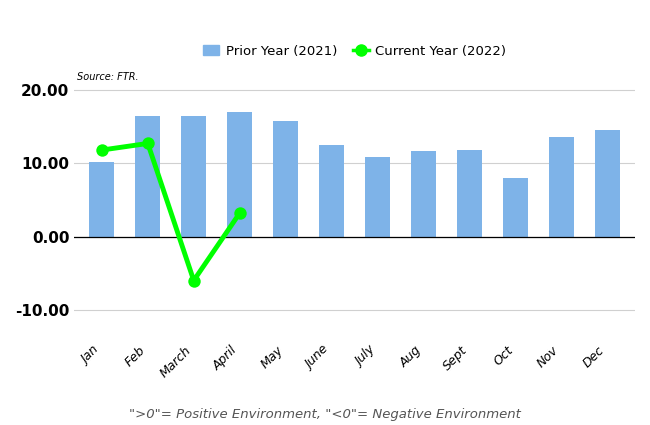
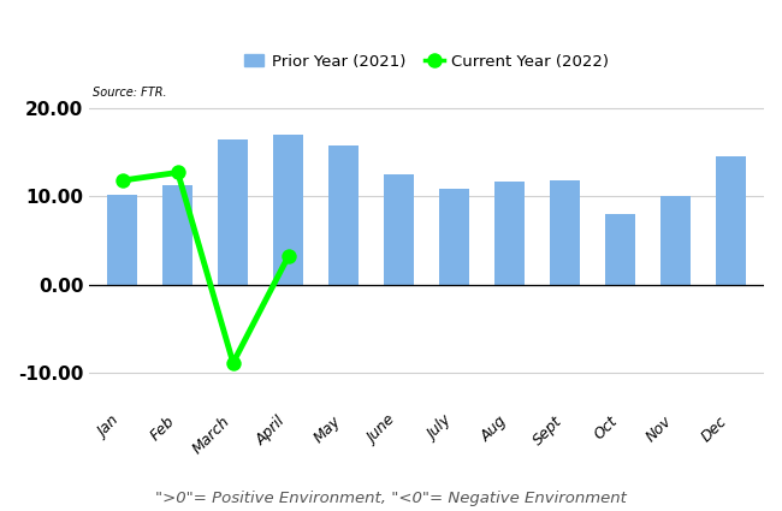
Prior Year (2021)/Feb: 16.4 -> 11.2
Current Year (2022)/March: -6.0 -> -8.9
Prior Year (2021)/Nov: 13.6 -> 10.0
